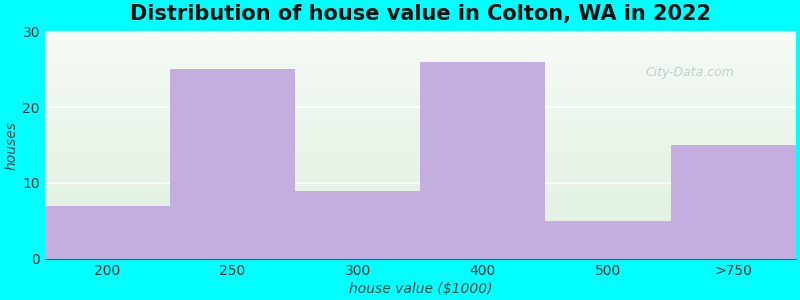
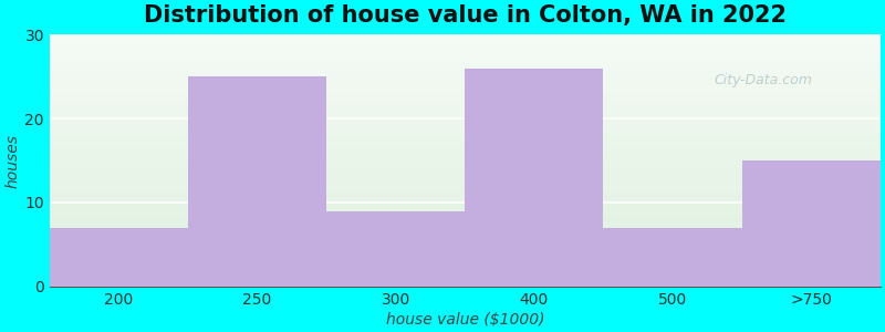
500: 5 -> 7
